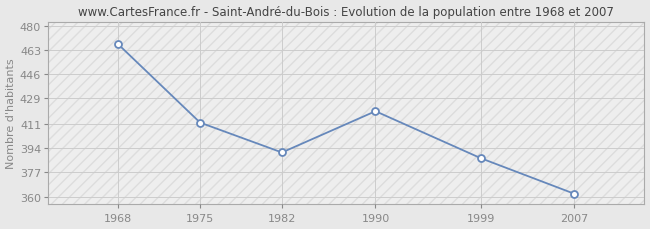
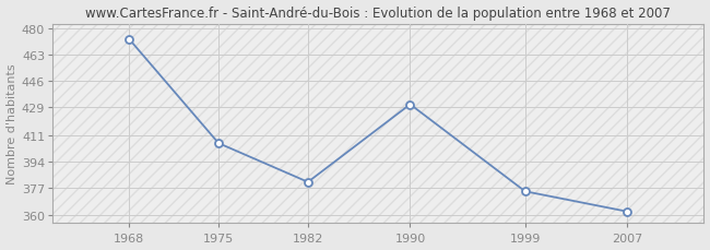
1968: 467 -> 473
1975: 412 -> 406
1982: 391 -> 381
1990: 420 -> 431
1999: 387 -> 375
